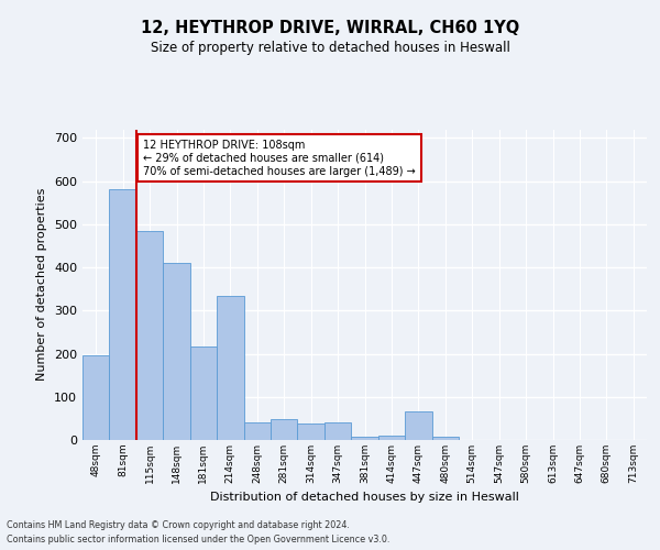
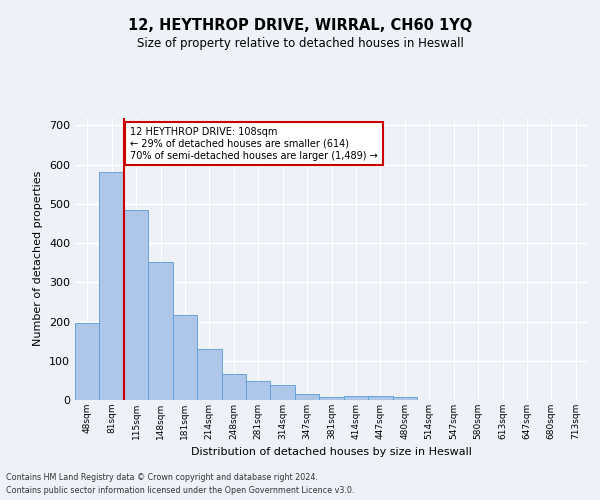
148sqm: 410 -> 352
214sqm: 335 -> 131
248sqm: 40 -> 65
347sqm: 40 -> 15
447sqm: 65 -> 10
